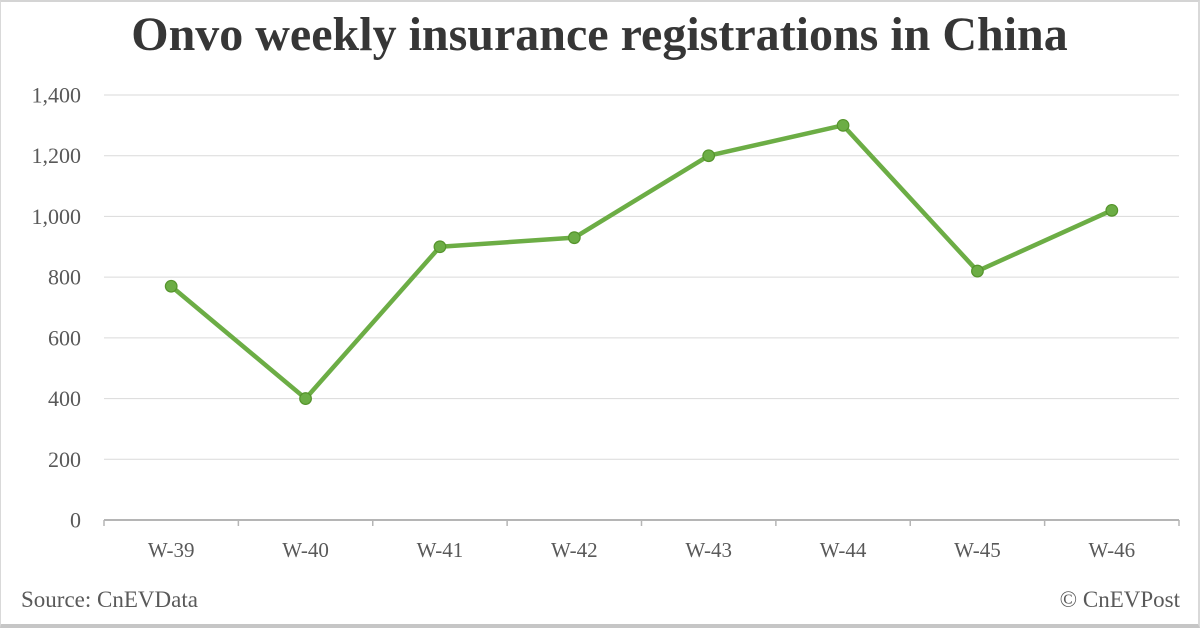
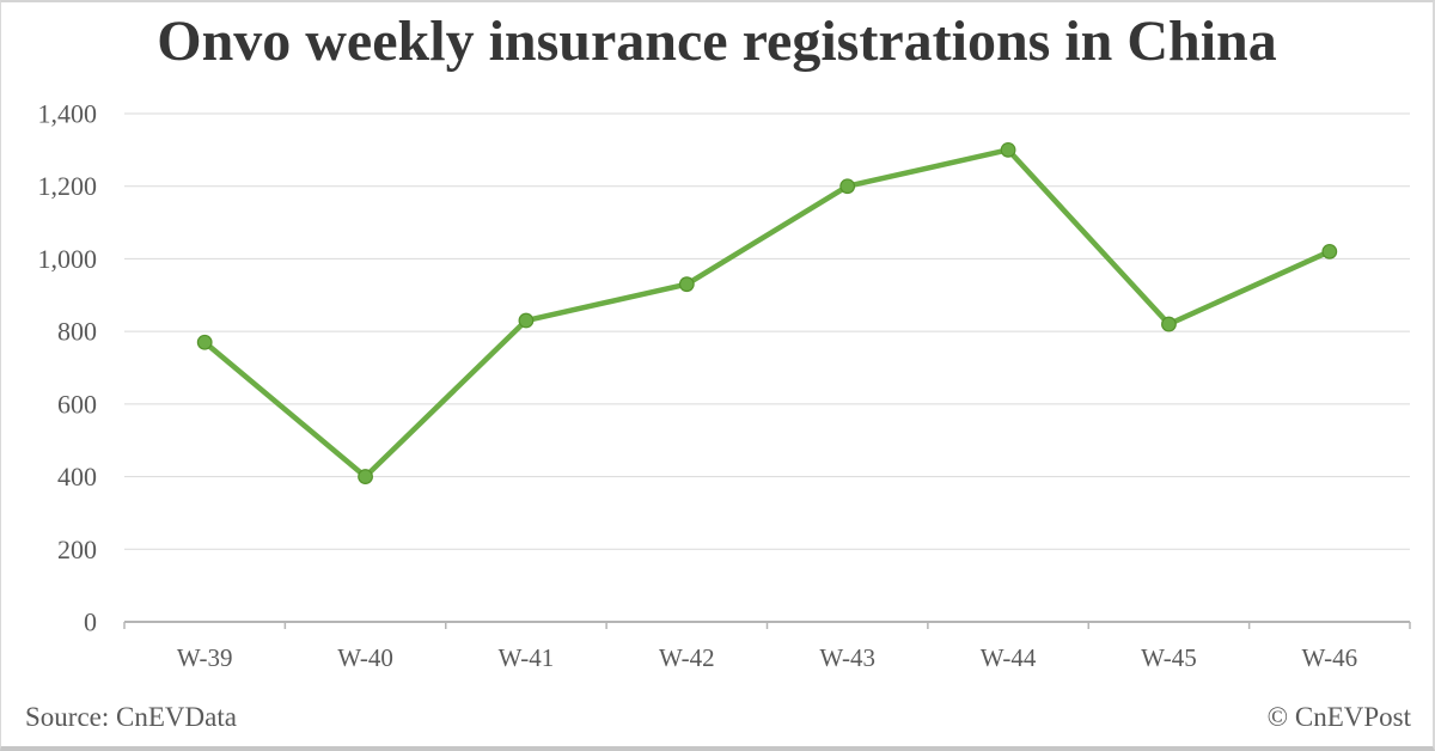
W-41: 900 -> 830
